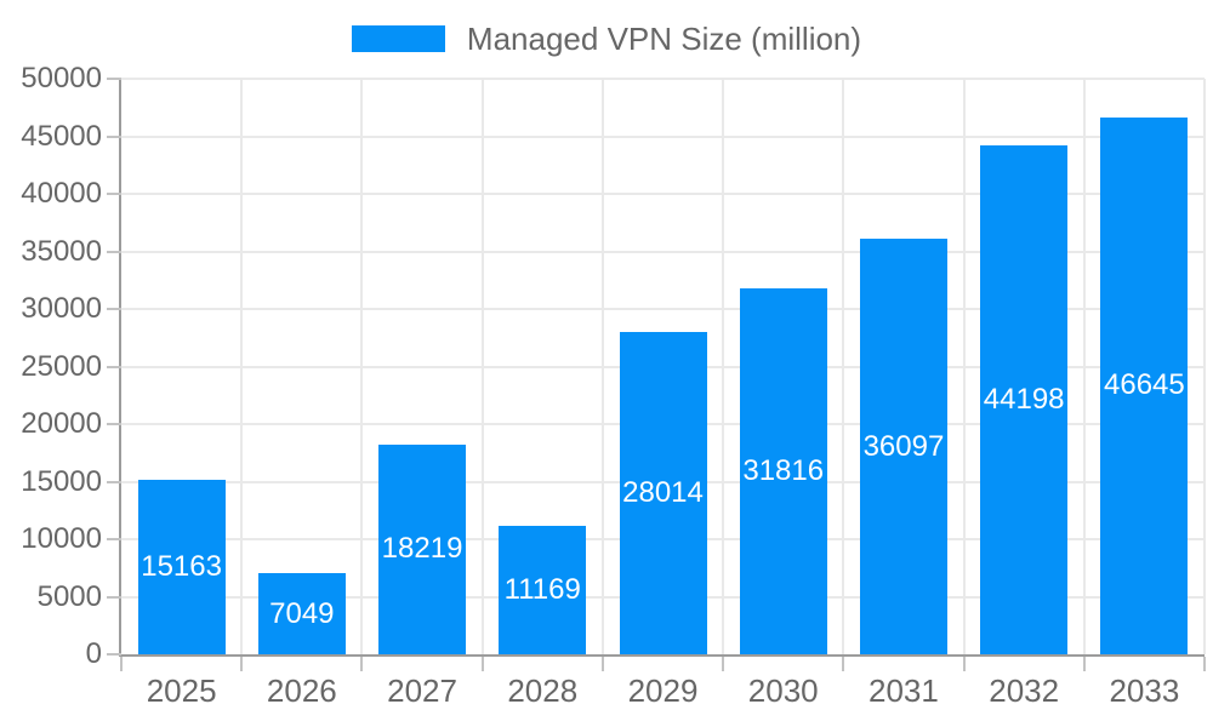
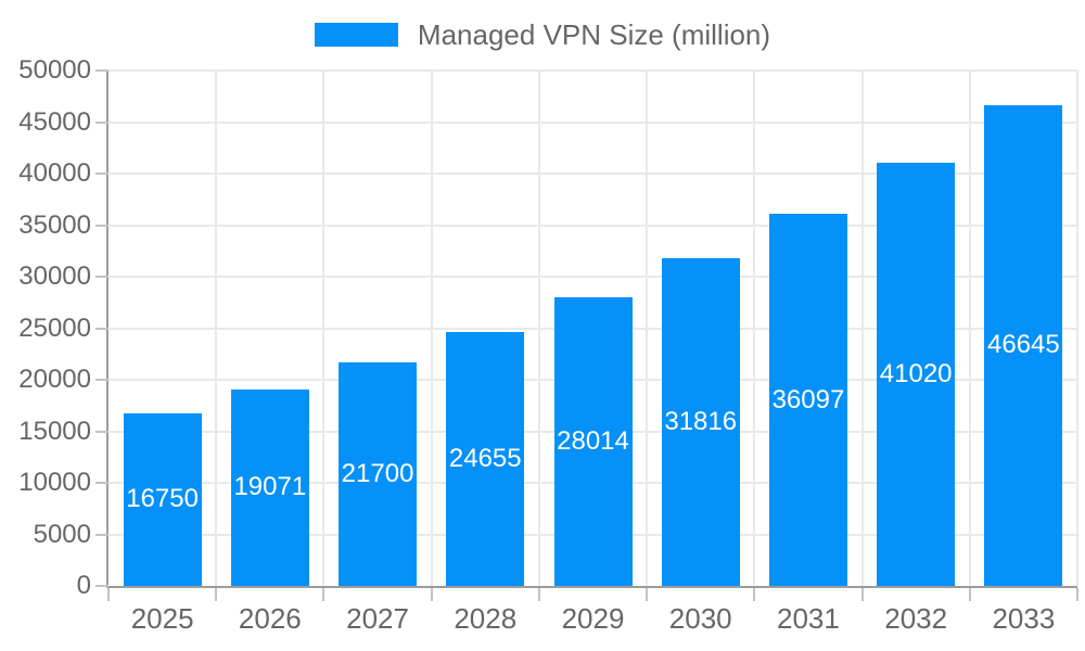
2025: 15163 -> 16750
2026: 7049 -> 19071
2027: 18219 -> 21700
2028: 11169 -> 24655
2032: 44198 -> 41020
